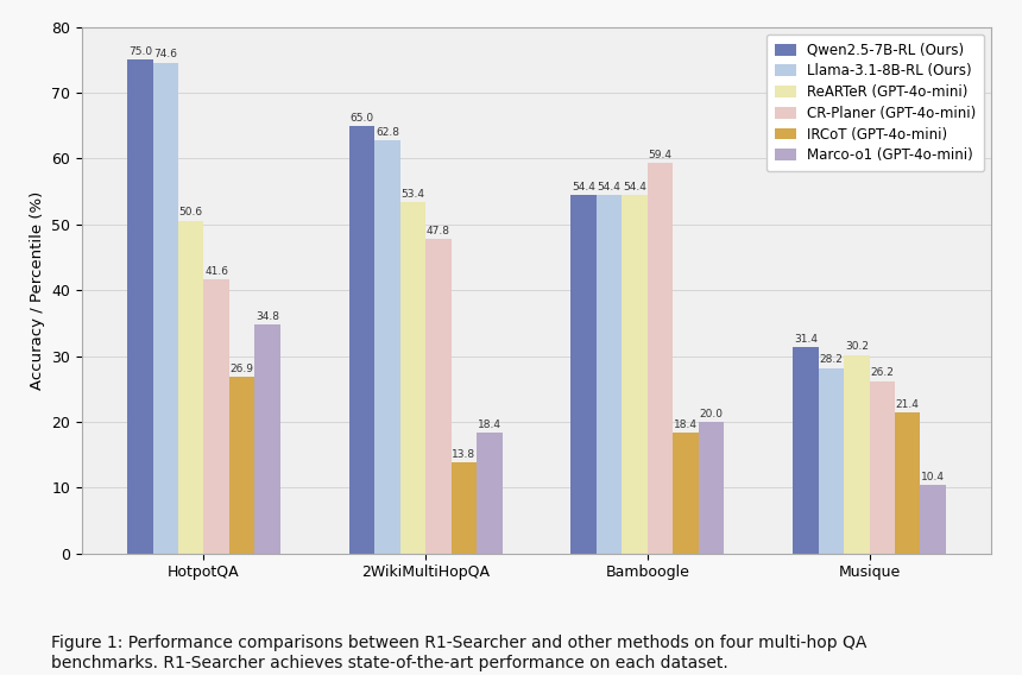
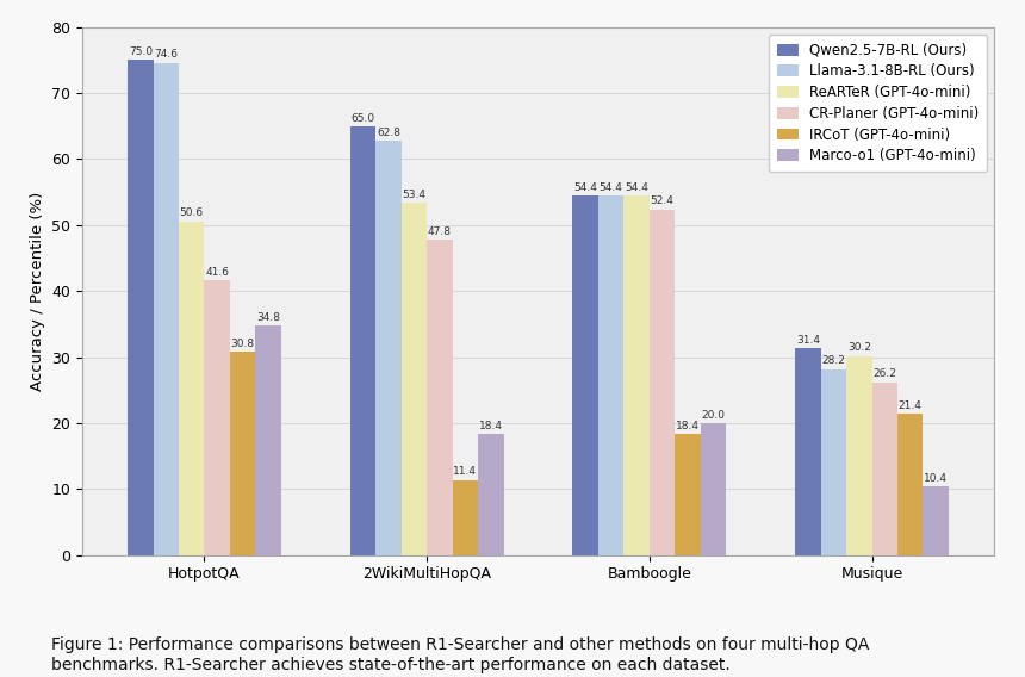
IRCoT (GPT-4o-mini)/HotpotQA: 26.9 -> 30.8
IRCoT (GPT-4o-mini)/2WikiMultiHopQA: 13.8 -> 11.4
CR-Planer (GPT-4o-mini)/Bamboogle: 59.4 -> 52.4
